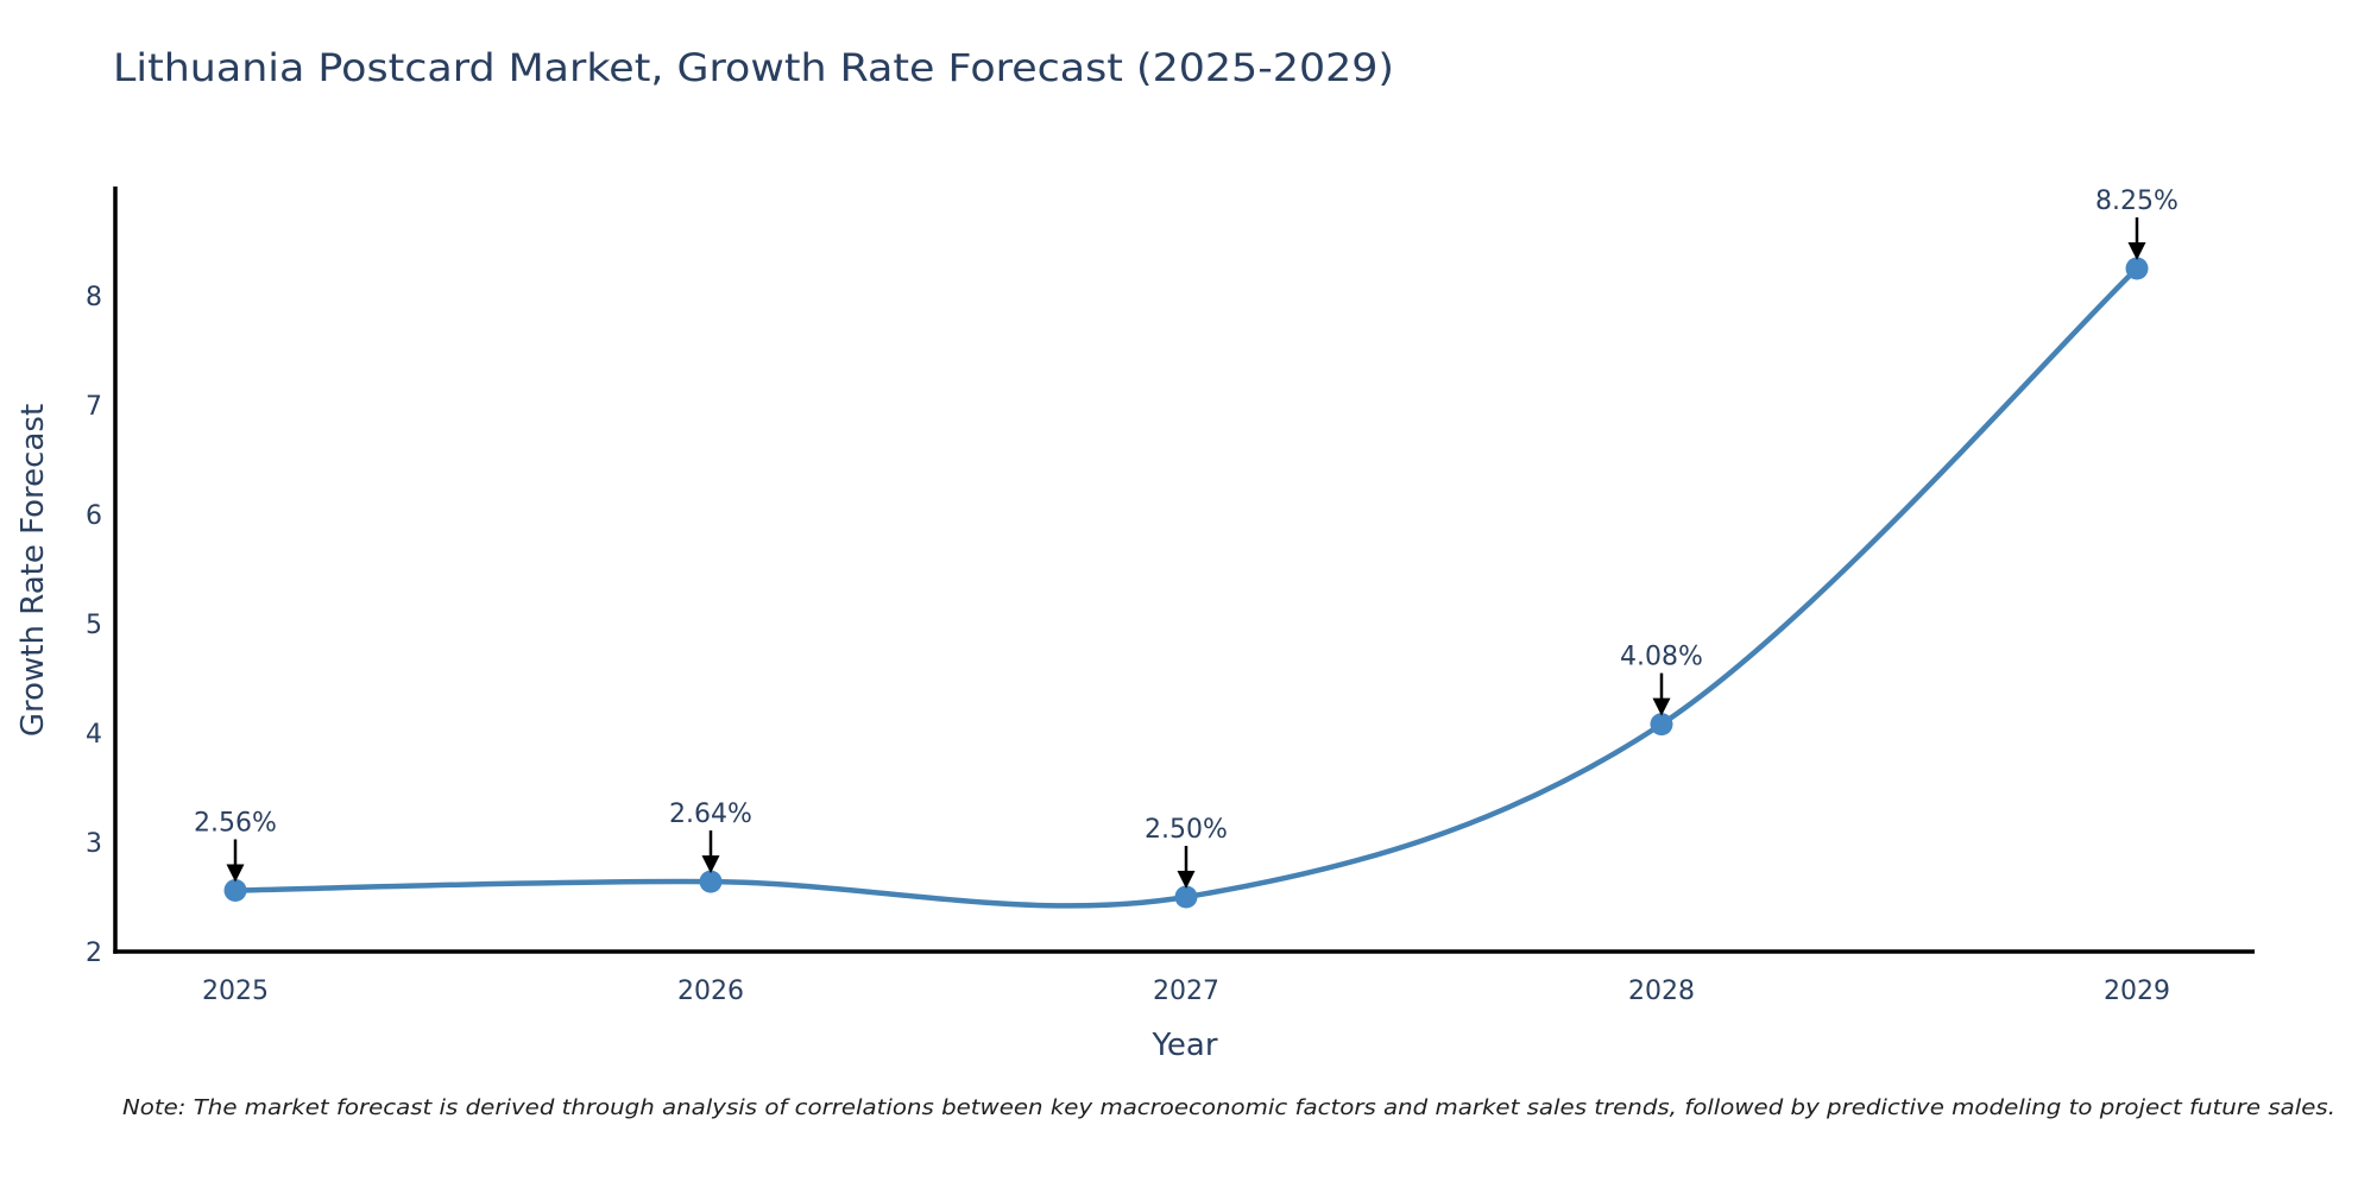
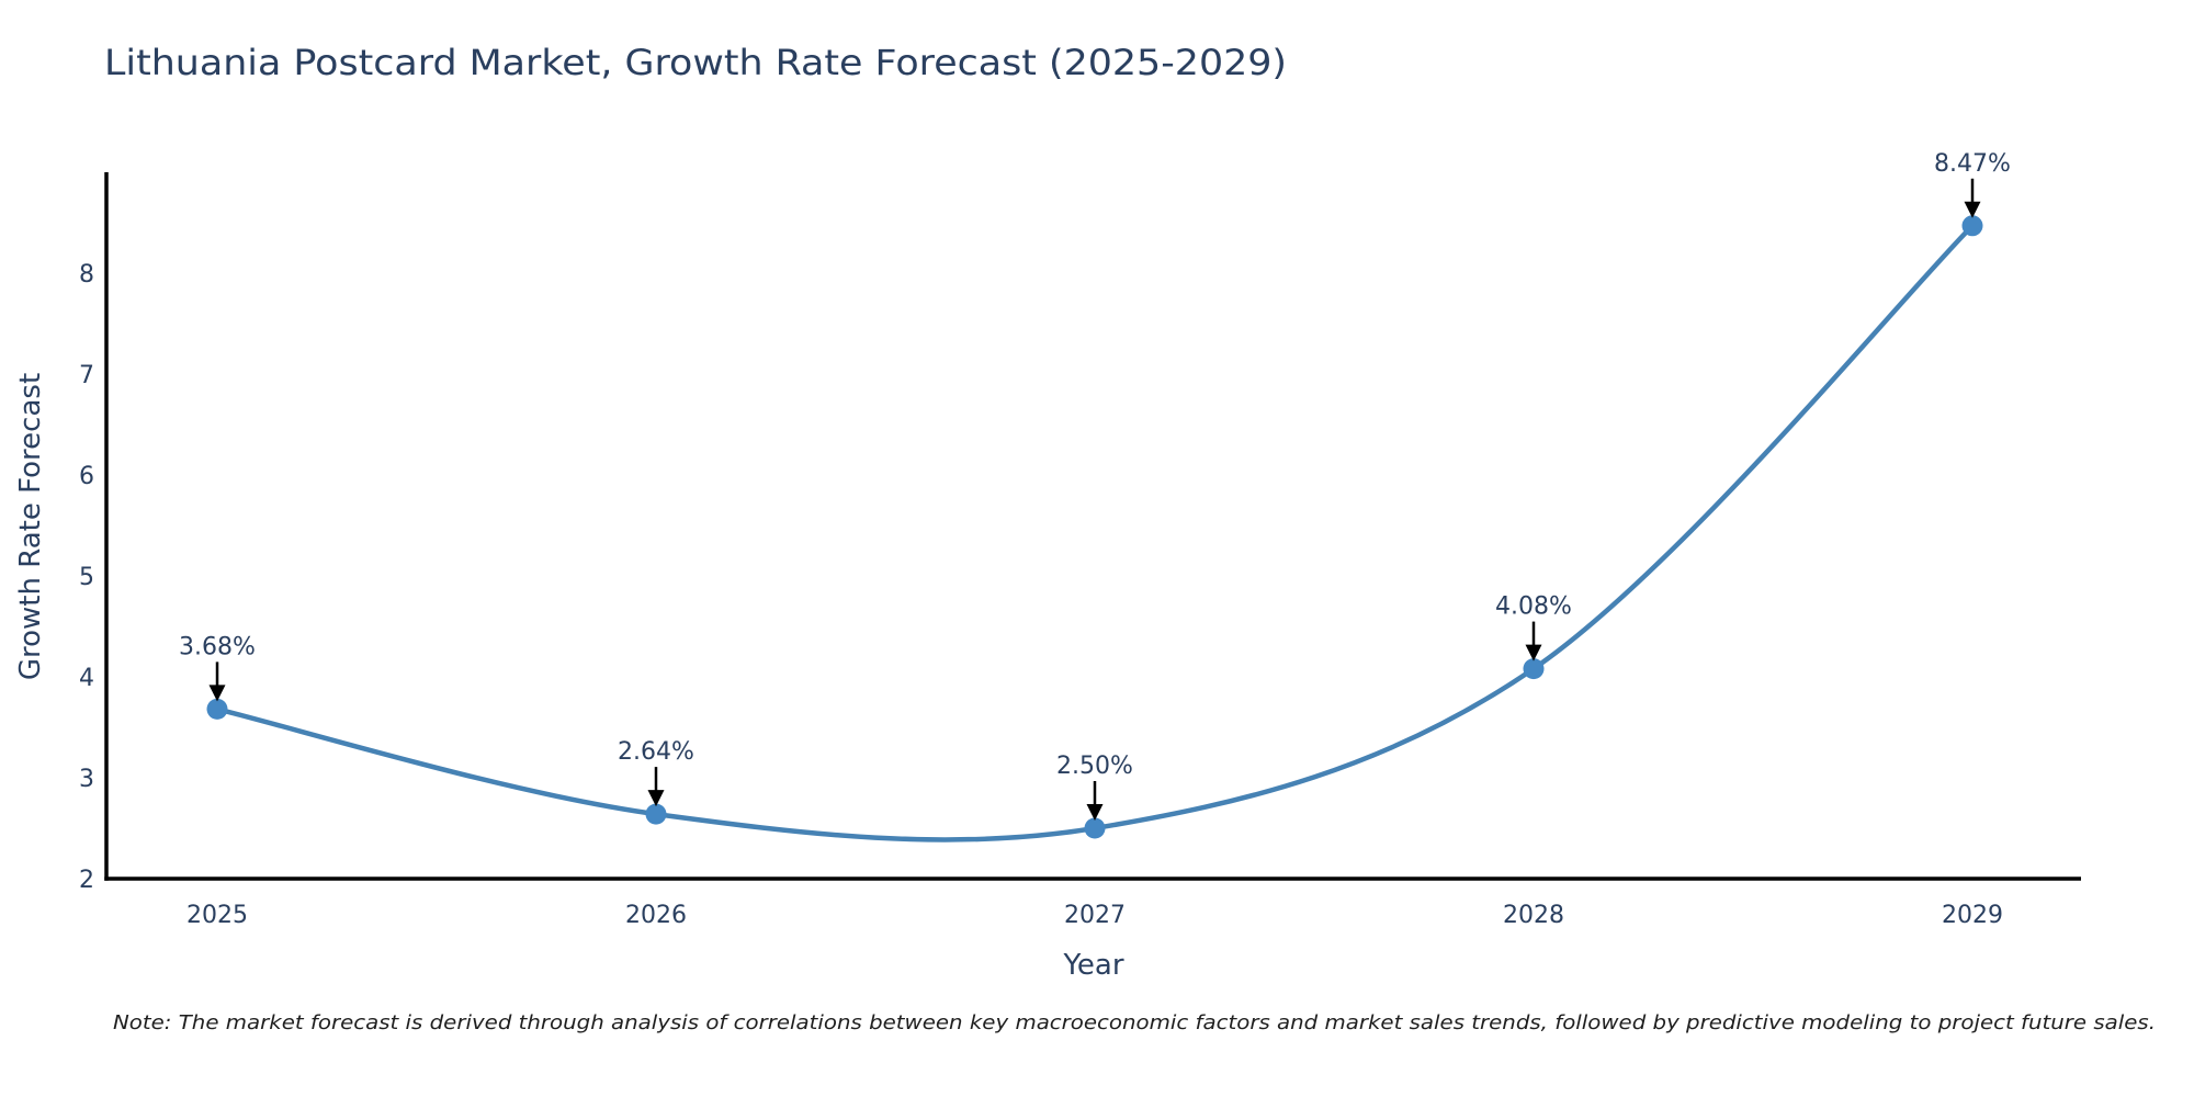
2025: 2.56% -> 3.68%
2029: 8.25% -> 8.47%
